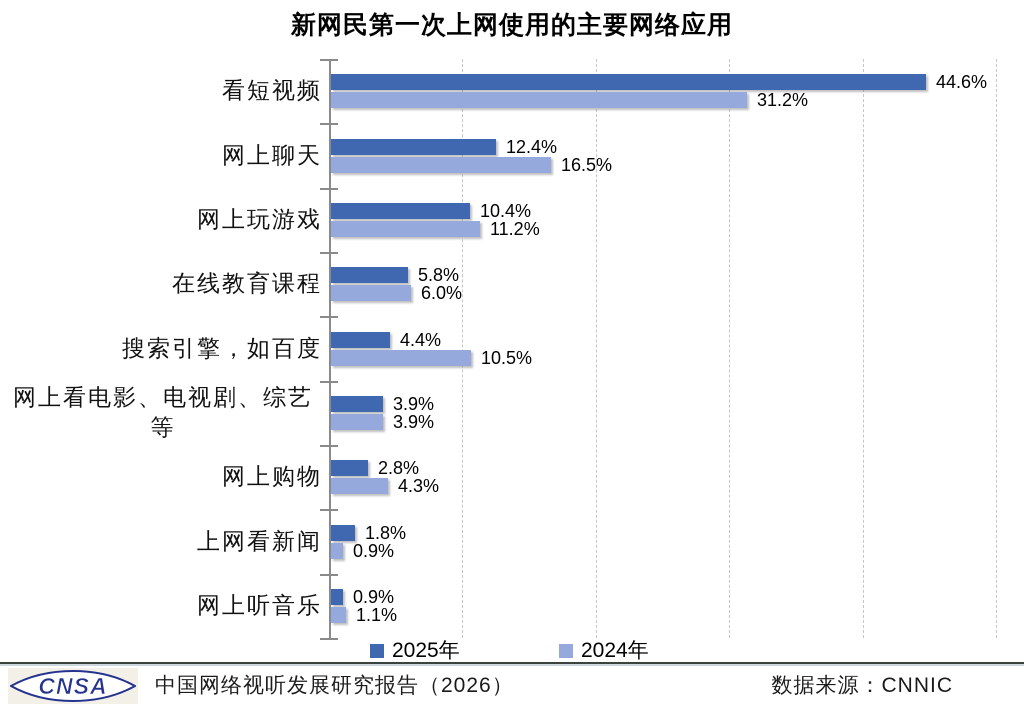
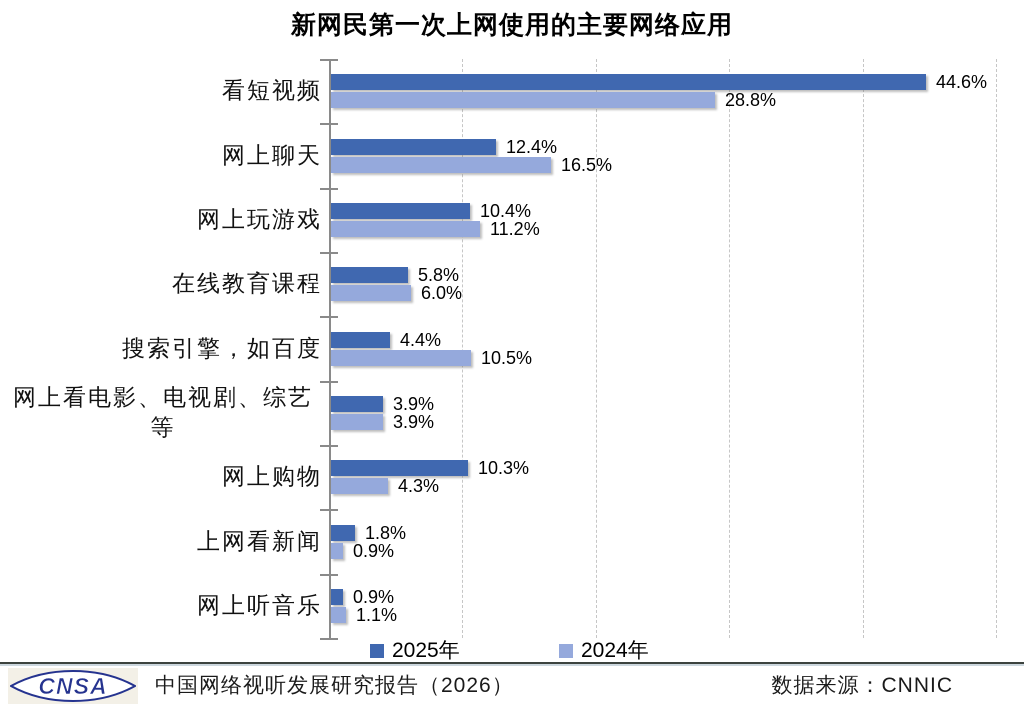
2024年/看短视频: 31.2% -> 28.8%
2025年/网上购物: 2.8% -> 10.3%
